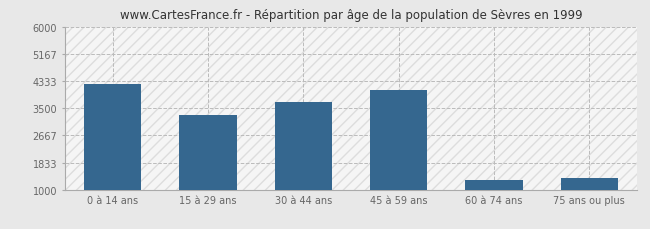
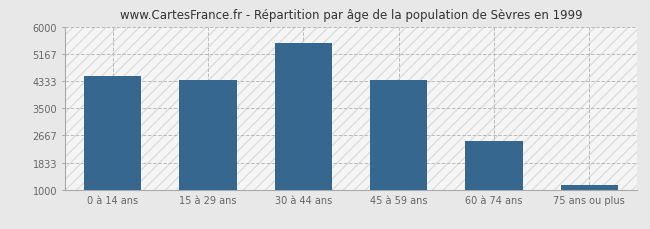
0 à 14 ans: 4250 -> 4490
15 à 29 ans: 3300 -> 4360
30 à 44 ans: 3700 -> 5510
45 à 59 ans: 4050 -> 4360
60 à 74 ans: 1300 -> 2500
75 ans ou plus: 1350 -> 1160
